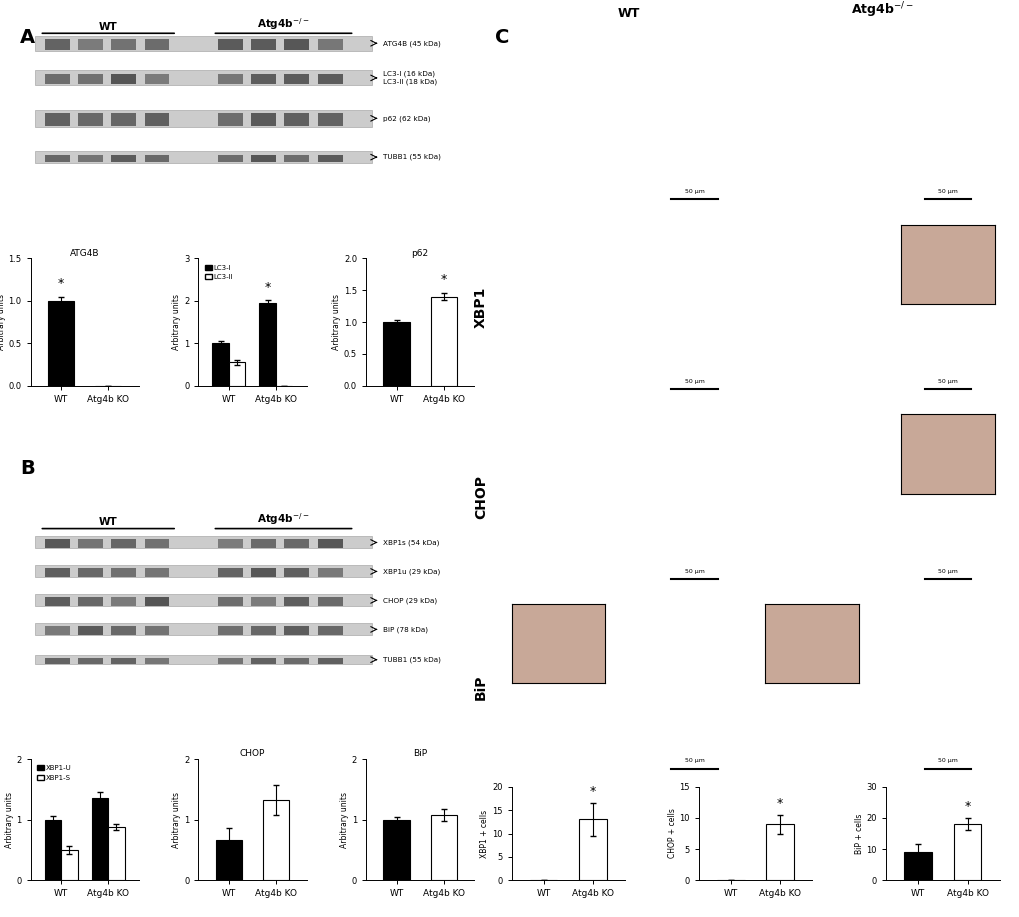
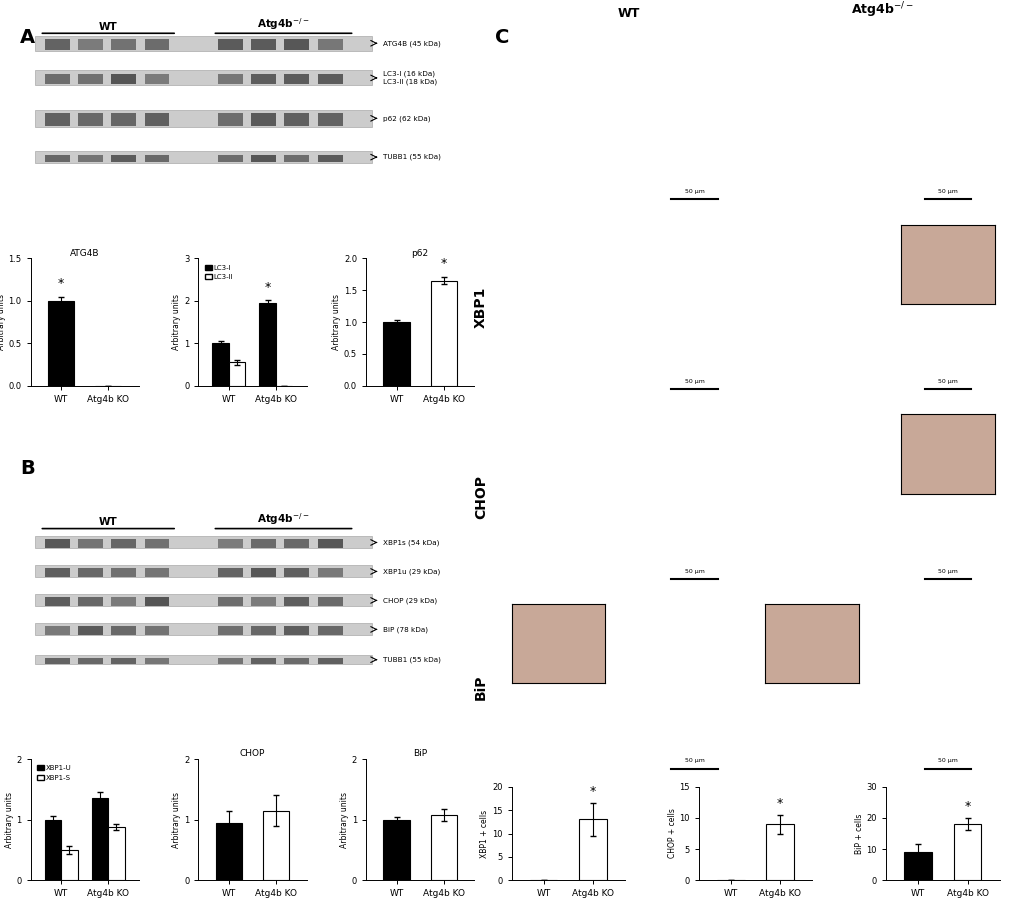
p62/Atg4b KO: 1.40 -> 1.65
CHOP/WT: 0.66 -> 0.95
CHOP/Atg4b KO: 1.32 -> 1.15
